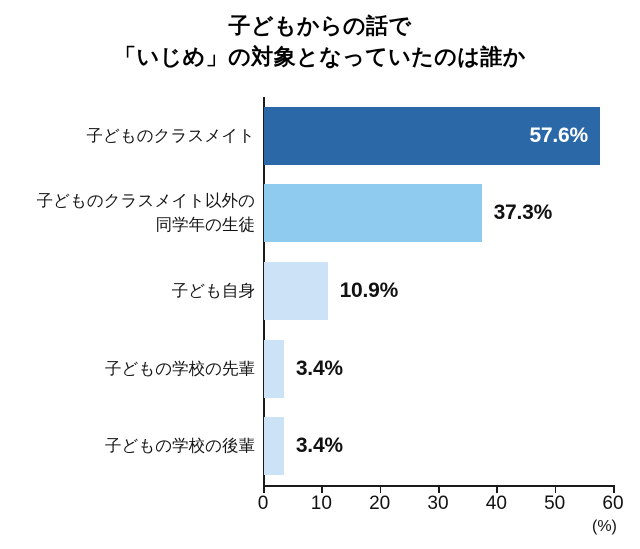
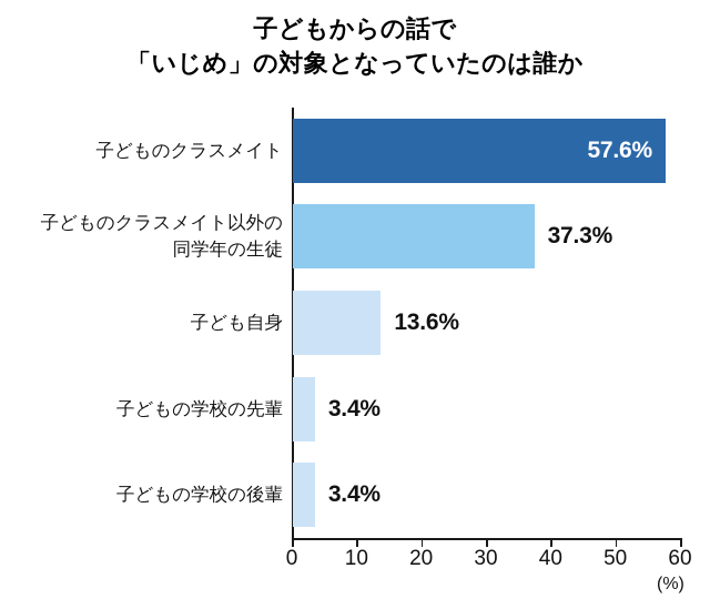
子ども自身: 10.9% -> 13.6%
